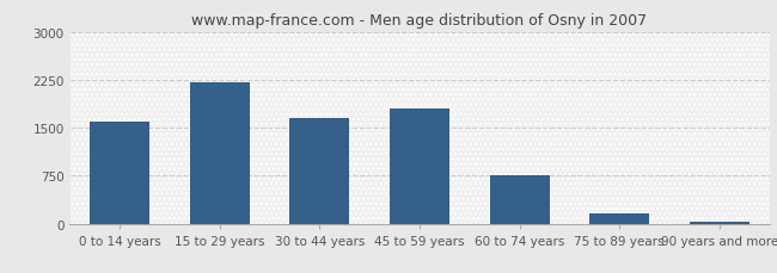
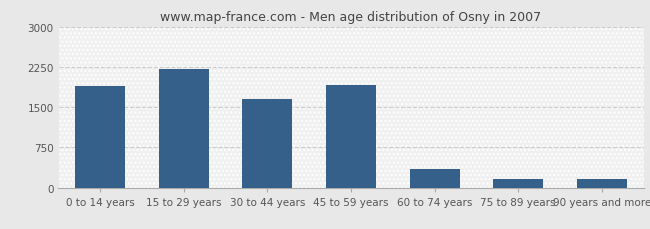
0 to 14 years: 1600 -> 1900
45 to 59 years: 1800 -> 1920
60 to 74 years: 750 -> 340
90 years and more: 20 -> 160
